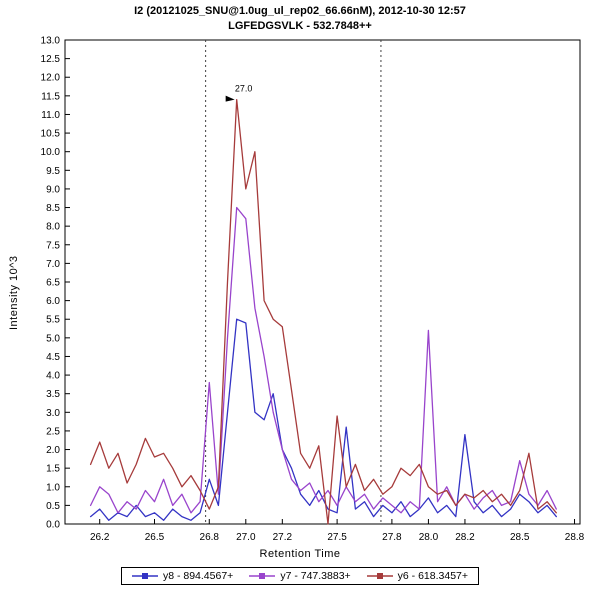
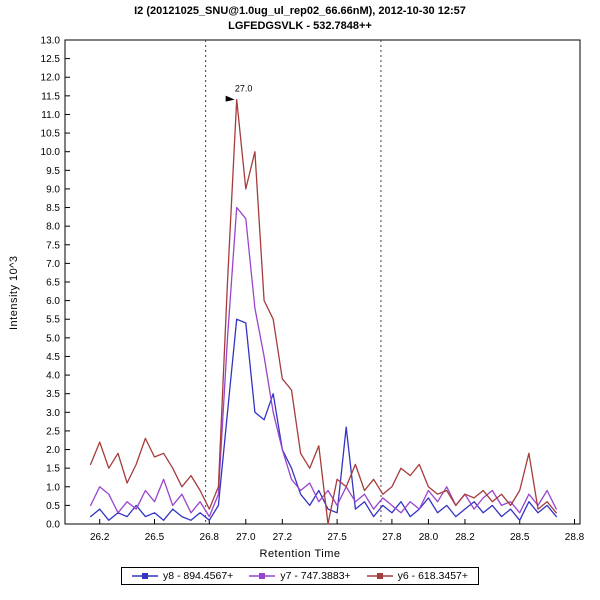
y8 - 894.4567+/26.8: 1.2 -> 0.1
y7 - 747.3883+/26.8: 3.8 -> 0.2
y6 - 618.3457+/27.2: 5.3 -> 3.9
y6 - 618.3457+/27.5: 2.9 -> 1.2
y7 - 747.3883+/28.0: 5.2 -> 0.9
y8 - 894.4567+/28.2: 2.4 -> 0.4
y8 - 894.4567+/28.5: 0.8 -> 0.1
y7 - 747.3883+/28.5: 1.7 -> 0.3
